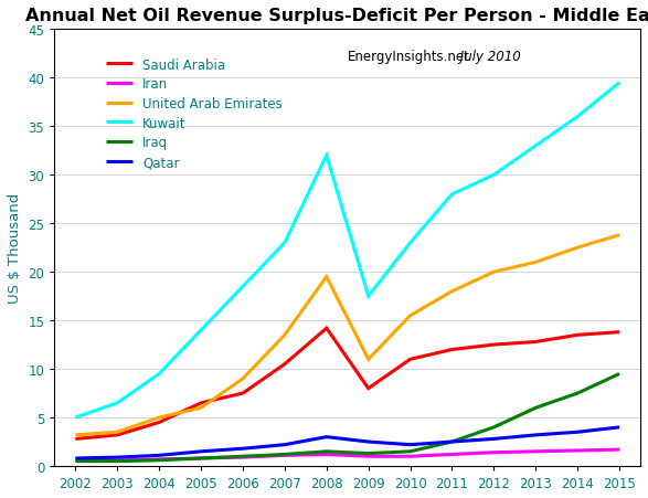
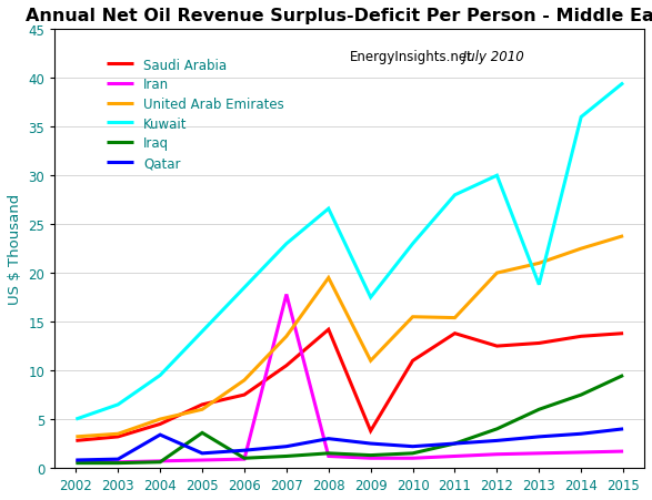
Qatar/2004: 1.1 -> 3.4
Iraq/2005: 0.8 -> 3.6
Iran/2007: 1.1 -> 17.8
Kuwait/2008: 32.0 -> 26.6
Saudi Arabia/2009: 8.0 -> 3.8
Saudi Arabia/2011: 12.0 -> 13.8
United Arab Emirates/2011: 18.0 -> 15.4
Kuwait/2013: 33.0 -> 18.8
